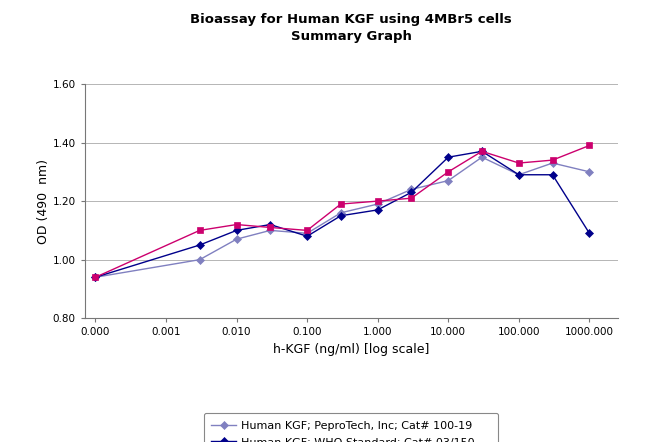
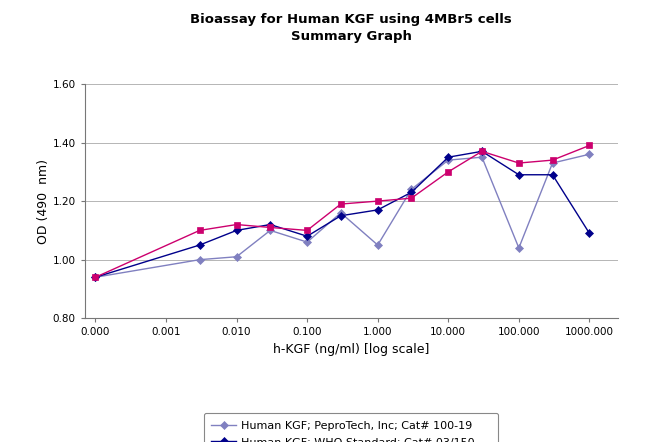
Human KGF; PeproTech, Inc; Cat# 100-19/0.010: 1.07 -> 1.01
Human KGF; PeproTech, Inc; Cat# 100-19/0.100: 1.09 -> 1.06
Human KGF; PeproTech, Inc; Cat# 100-19/1.000: 1.19 -> 1.05
Human KGF; PeproTech, Inc; Cat# 100-19/10.000: 1.27 -> 1.34
Human KGF; PeproTech, Inc; Cat# 100-19/100.000: 1.29 -> 1.04
Human KGF; PeproTech, Inc; Cat# 100-19/1000.000: 1.30 -> 1.36
